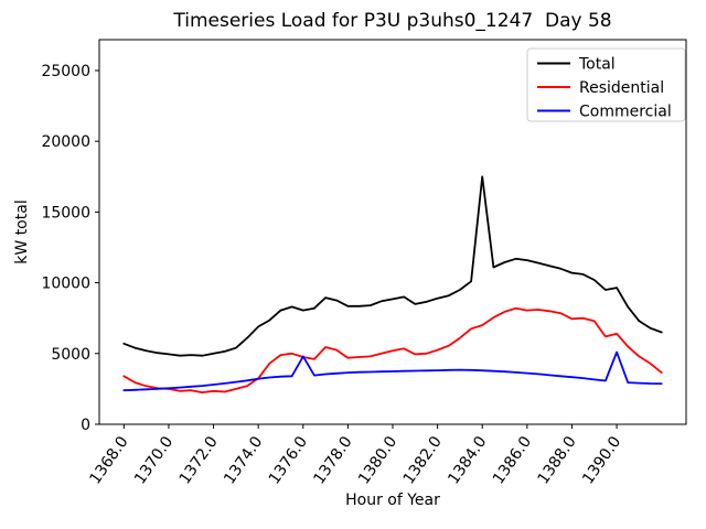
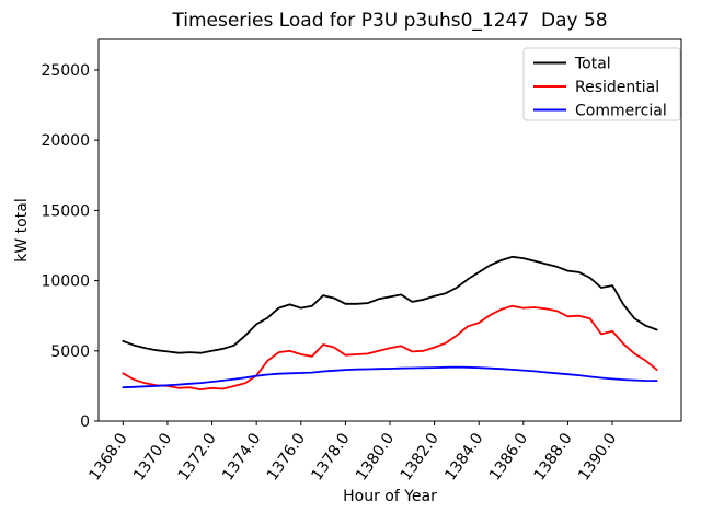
Commercial/1376.0: 4800 -> 3400
Total/1384.0: 17500 -> 10600
Commercial/1390.0: 5100 -> 3000
